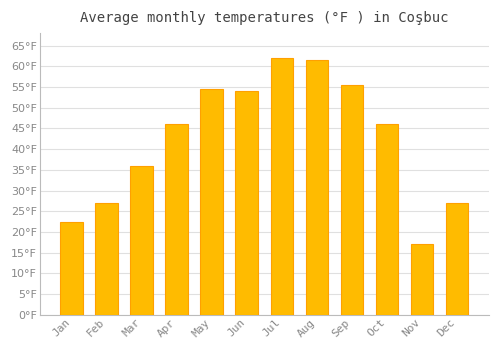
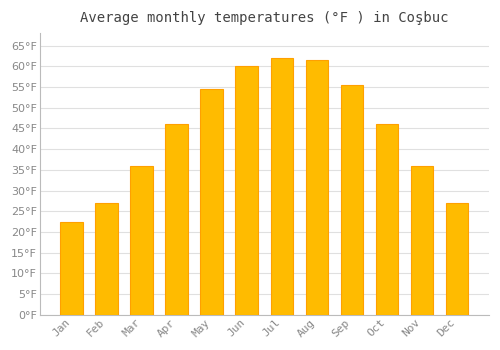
Jun: 54.0°F -> 60.0°F
Nov: 17.0°F -> 36.0°F
